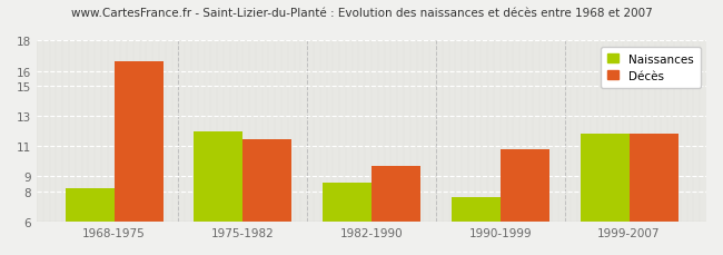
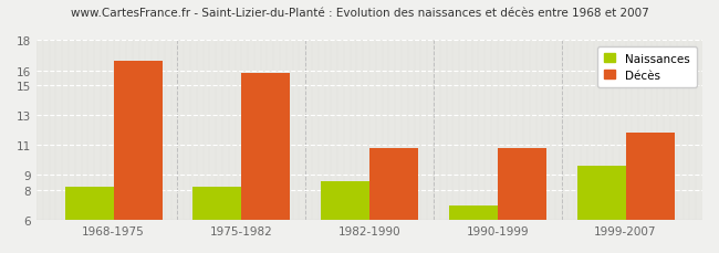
Naissances/1975-1982: 12.0 -> 8.2
Décès/1975-1982: 11.5 -> 15.8
Décès/1982-1990: 9.7 -> 10.8
Naissances/1990-1999: 7.6 -> 7.0
Naissances/1999-2007: 11.8 -> 9.6
